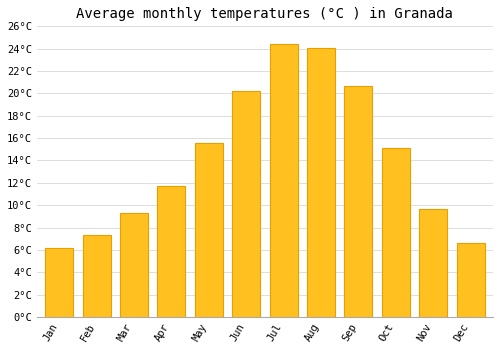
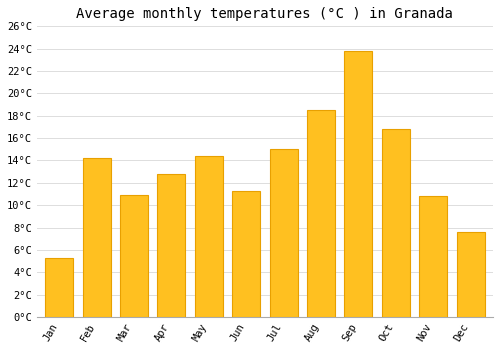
Jan: 6.2°C -> 5.3°C
Feb: 7.3°C -> 14.2°C
Mar: 9.3°C -> 10.9°C
Apr: 11.7°C -> 12.8°C
May: 15.6°C -> 14.4°C
Jun: 20.2°C -> 11.3°C
Jul: 24.4°C -> 15.0°C
Aug: 24.1°C -> 18.5°C
Sep: 20.7°C -> 23.8°C
Oct: 15.1°C -> 16.8°C
Nov: 9.7°C -> 10.8°C
Dec: 6.6°C -> 7.6°C
